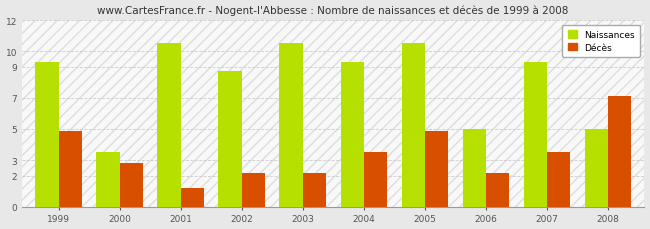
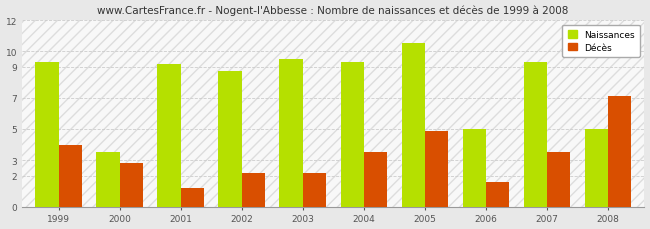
Décès/1999: 4.9 -> 4.0
Naissances/2001: 10.5 -> 9.2
Naissances/2003: 10.5 -> 9.5
Décès/2006: 2.2 -> 1.6
